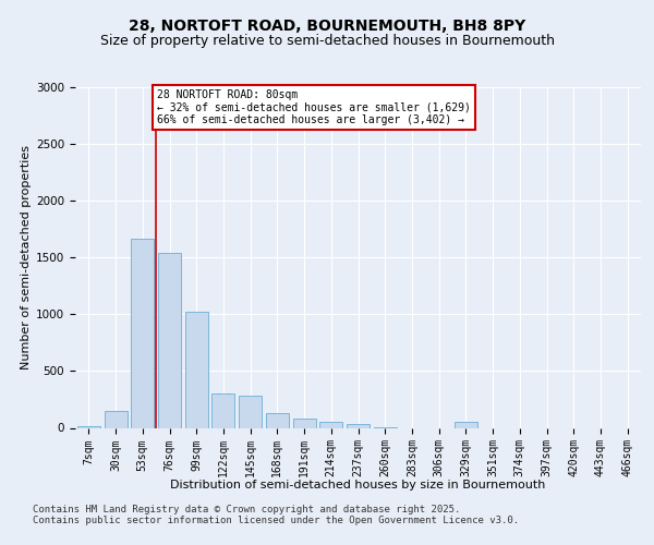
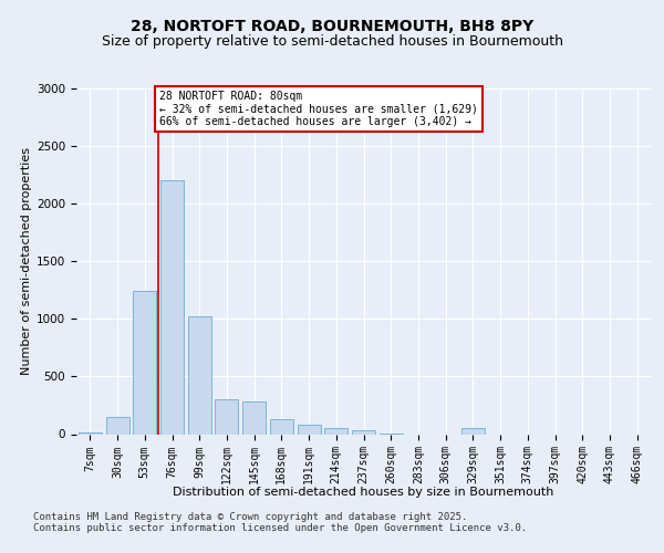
53sqm: 1670 -> 1240
76sqm: 1540 -> 2200
